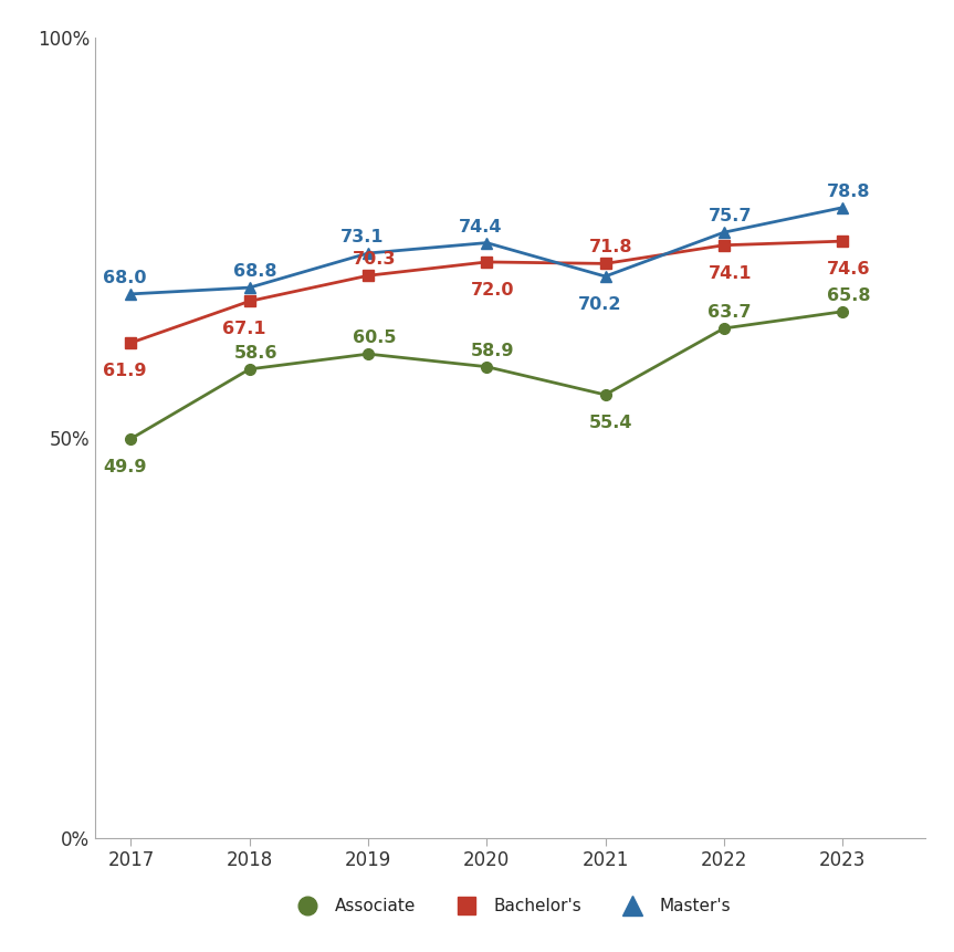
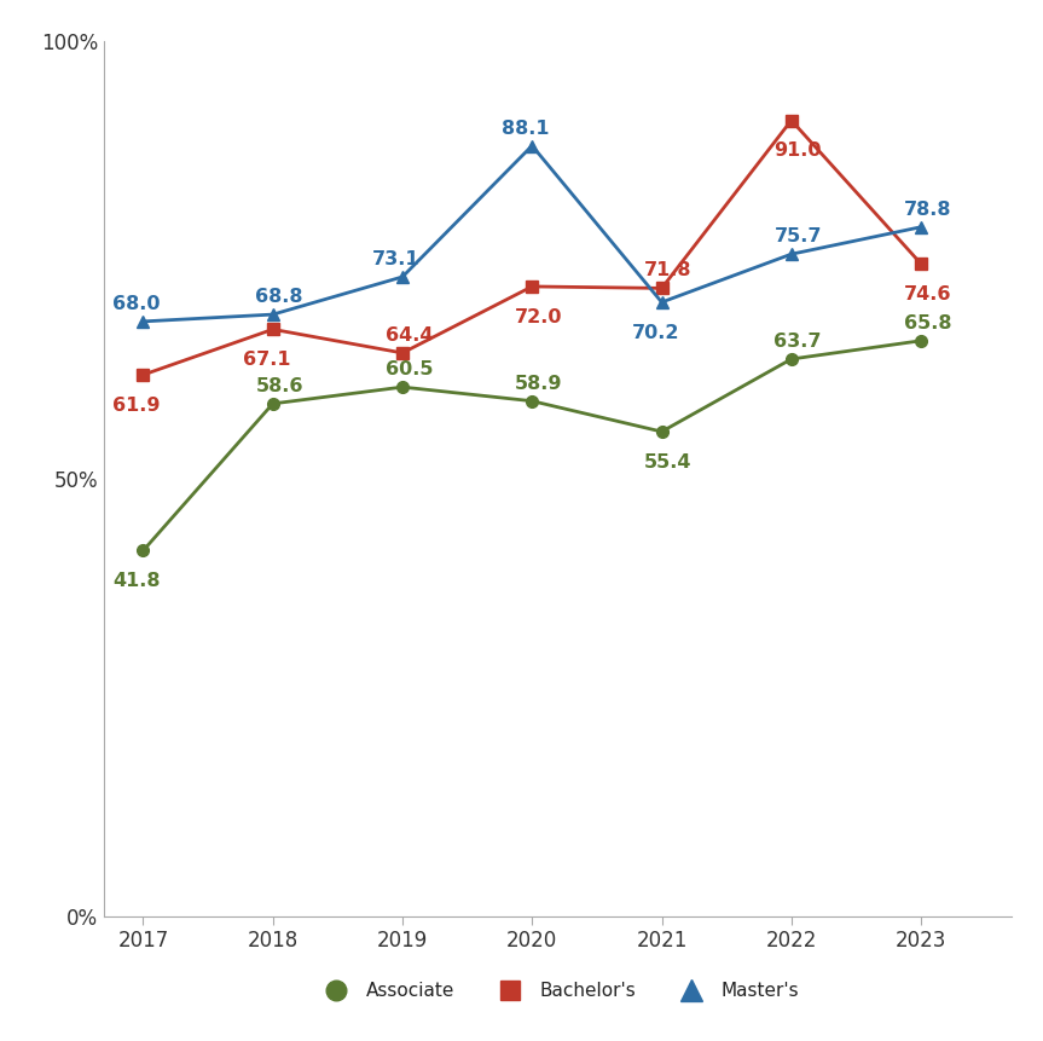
Associate/2017: 49.9 -> 41.8
Bachelor's/2019: 70.3 -> 64.4
Master's/2020: 74.4 -> 88.1
Bachelor's/2022: 74.1 -> 91.0
